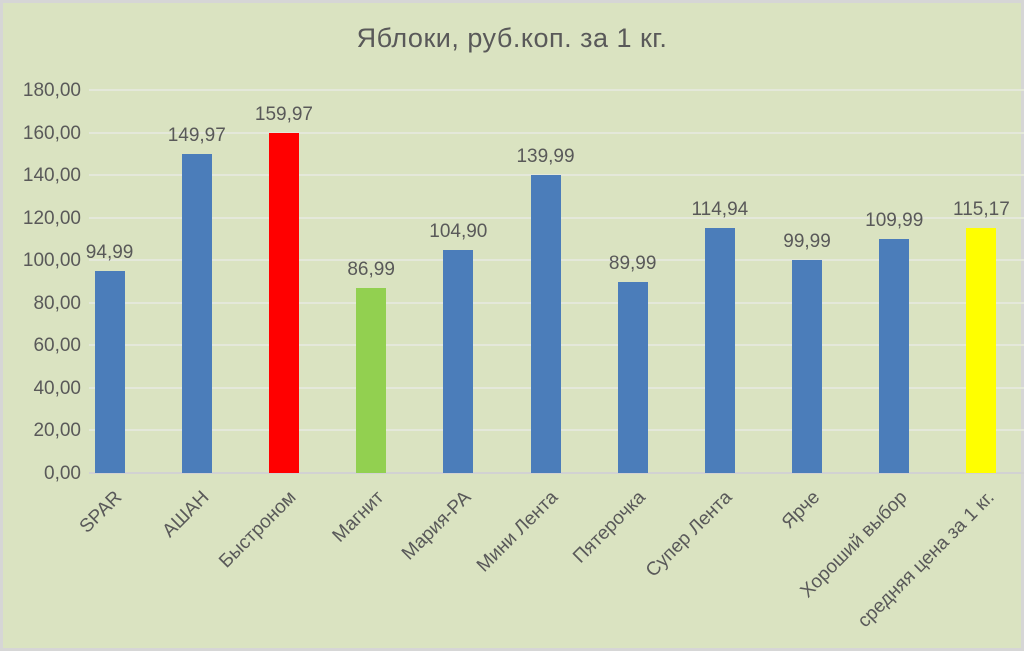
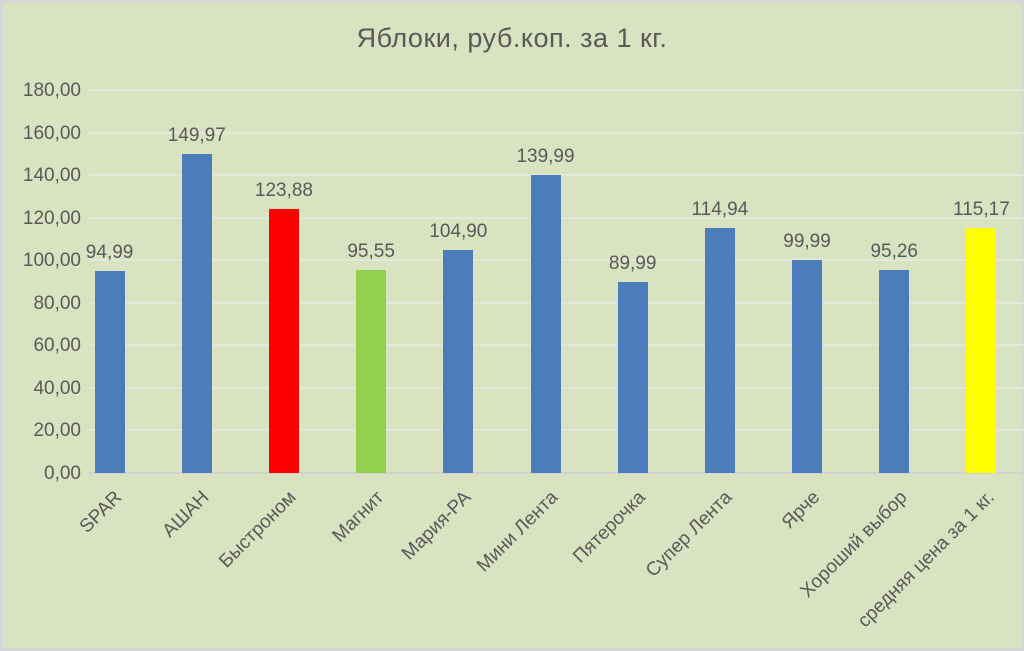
Быстроном: 159,97 -> 123,88
Магнит: 86,99 -> 95,55
Хороший выбор: 109,99 -> 95,26
